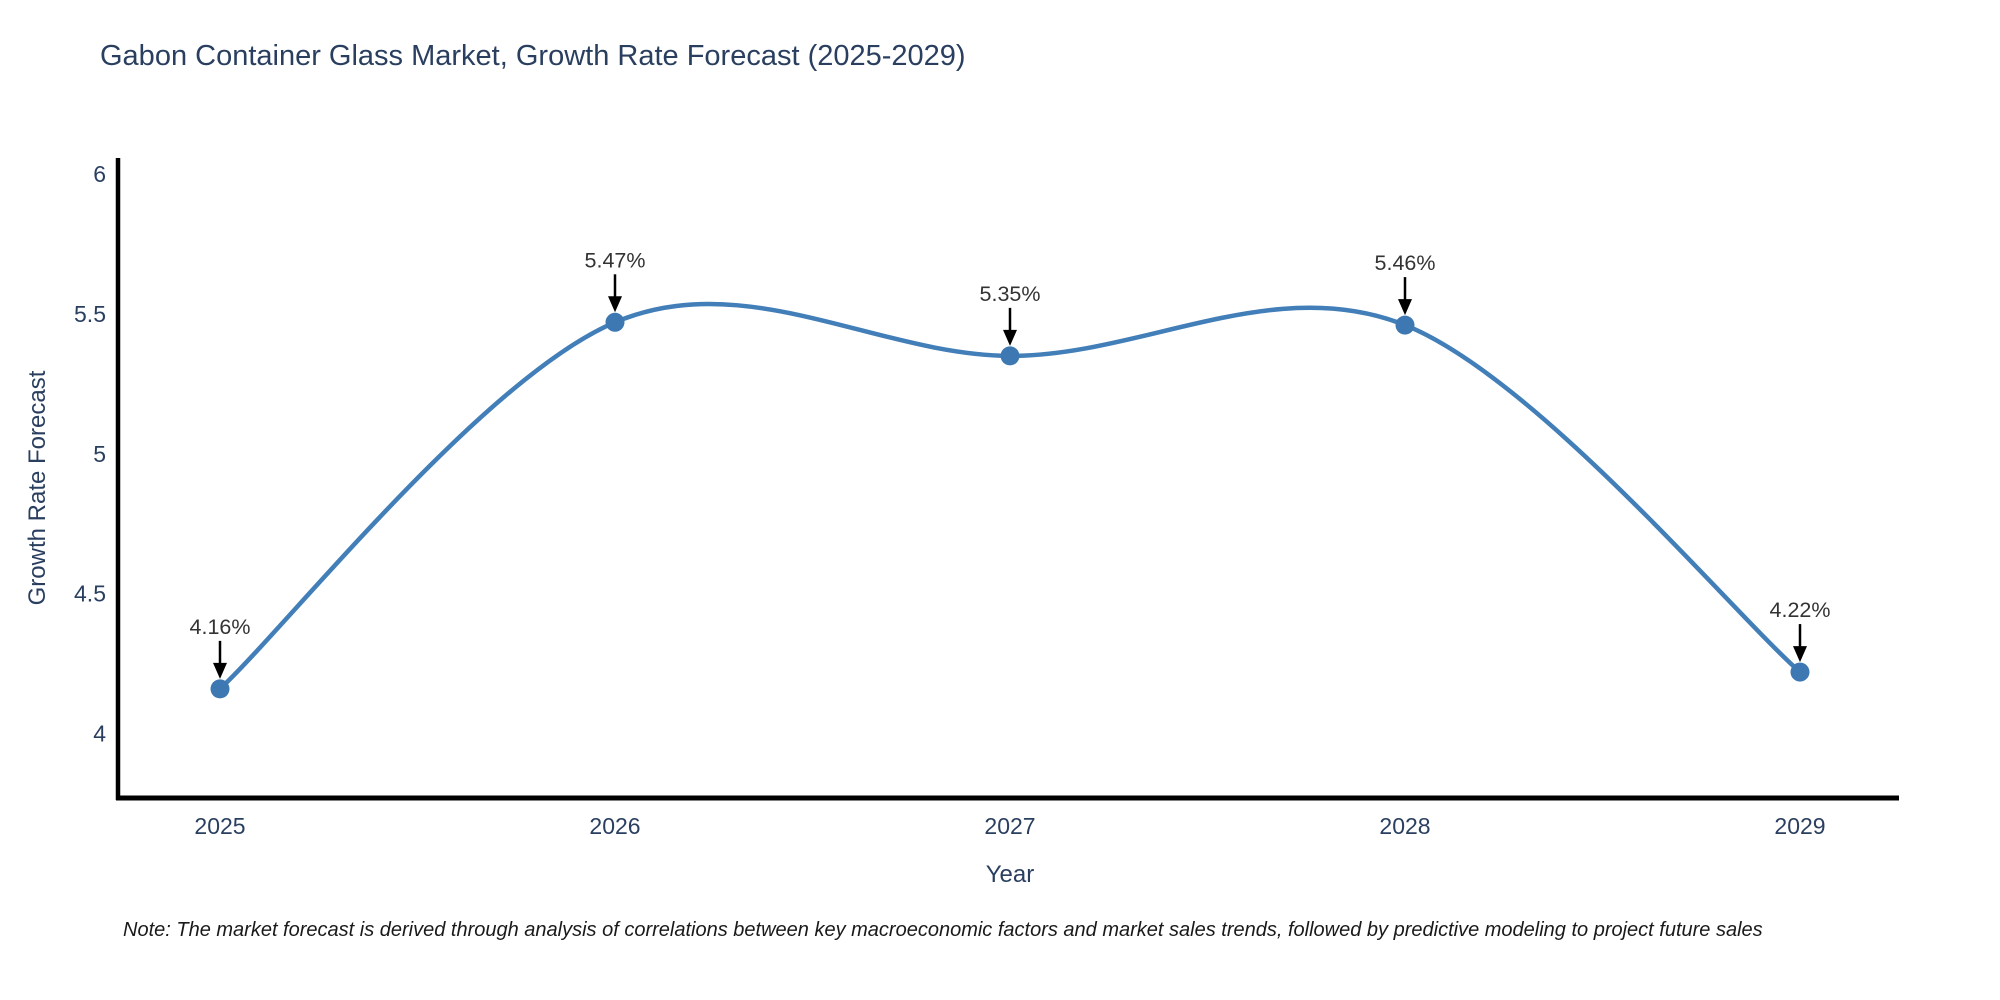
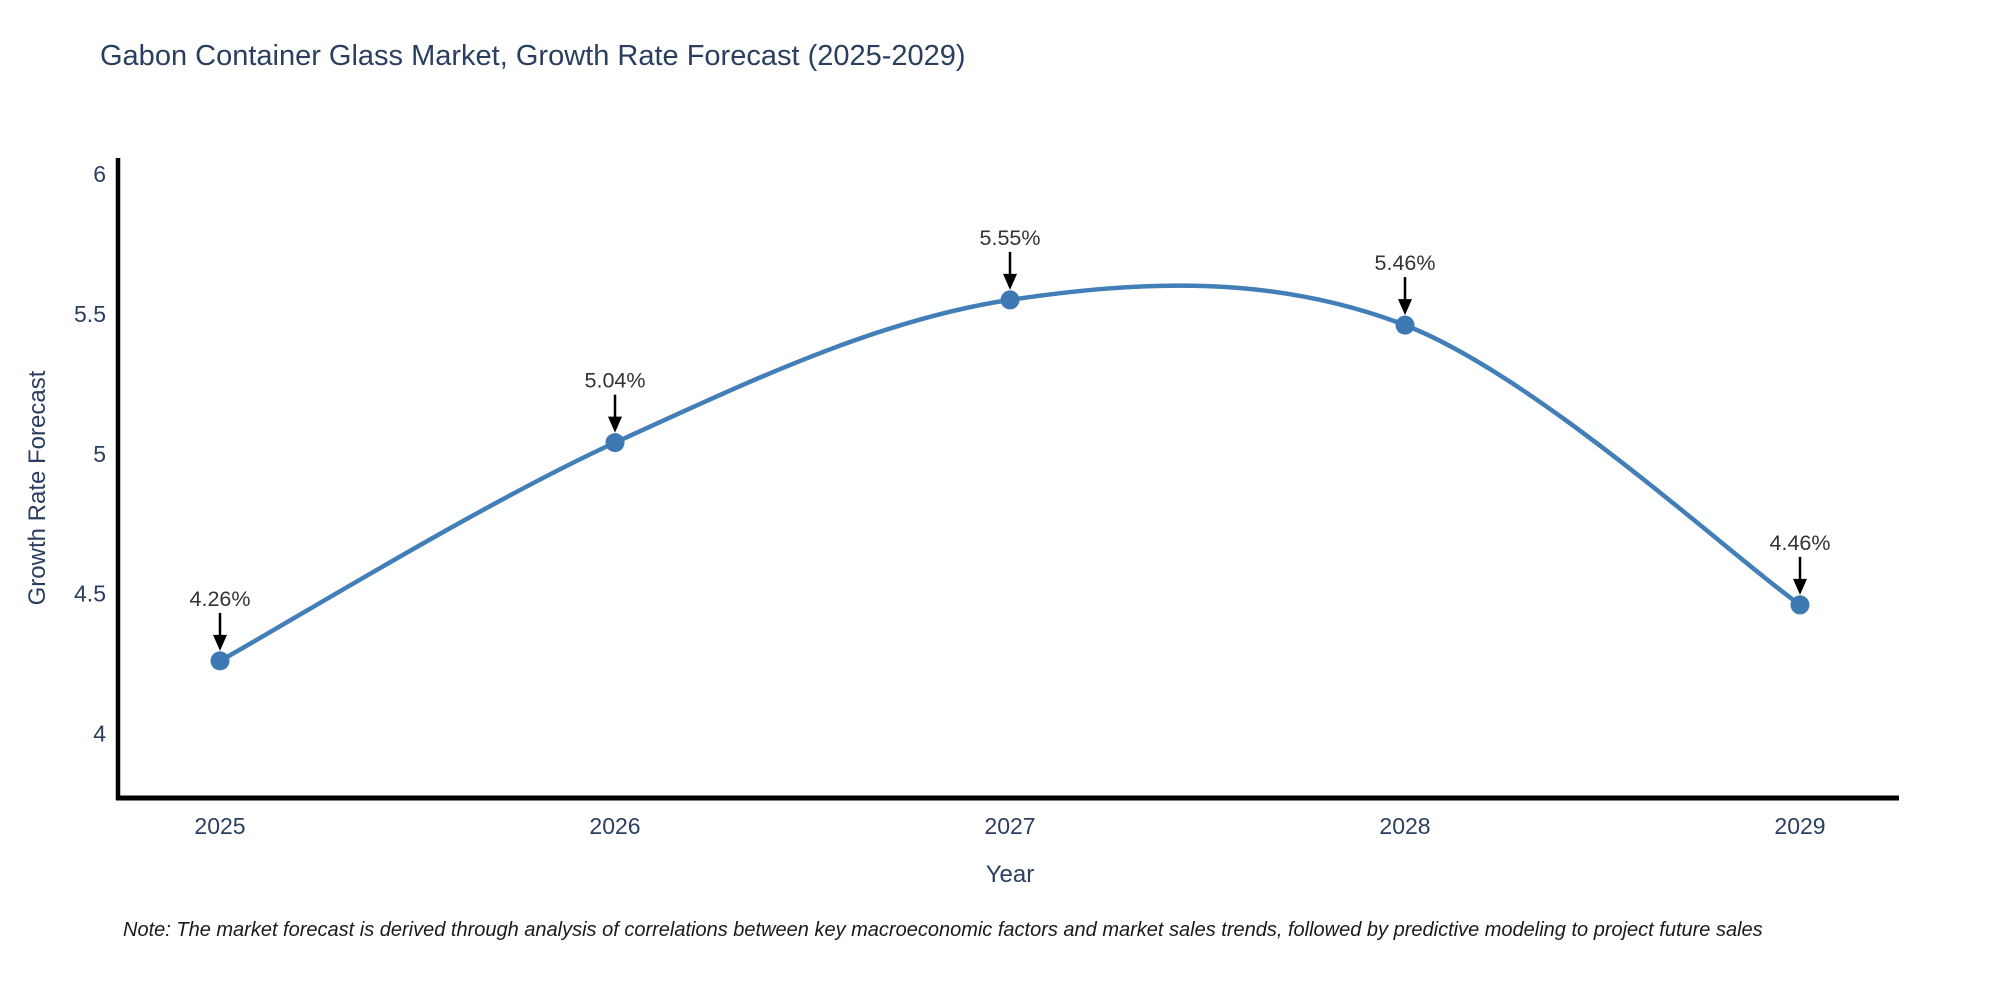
2025: 4.16% -> 4.26%
2026: 5.47% -> 5.04%
2027: 5.35% -> 5.55%
2029: 4.22% -> 4.46%
